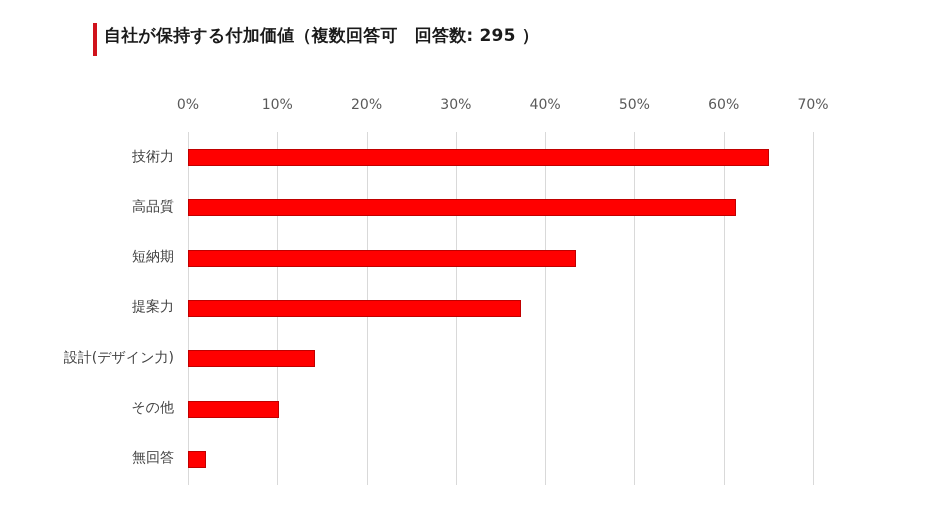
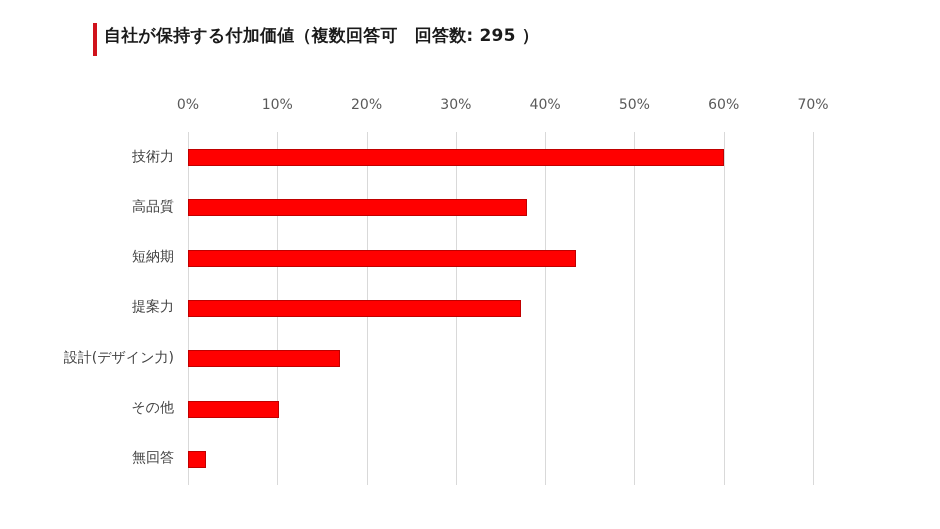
技術力: 65% -> 60%
高品質: 61% -> 38%
設計(デザイン力): 14% -> 17%
